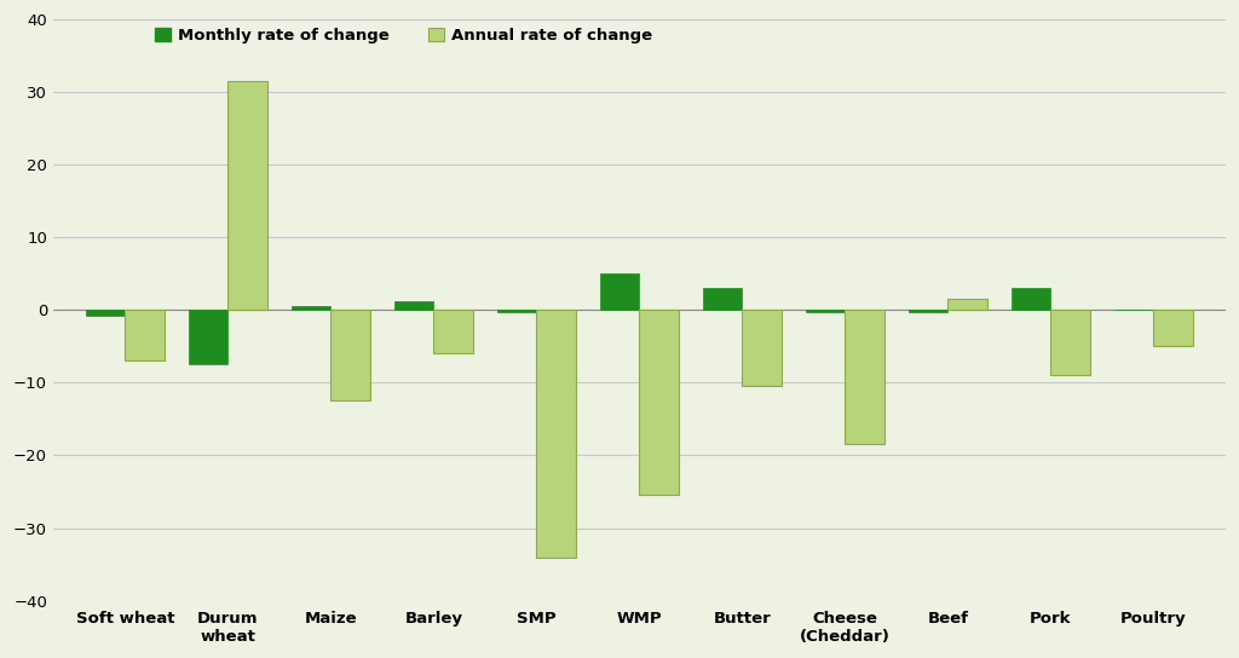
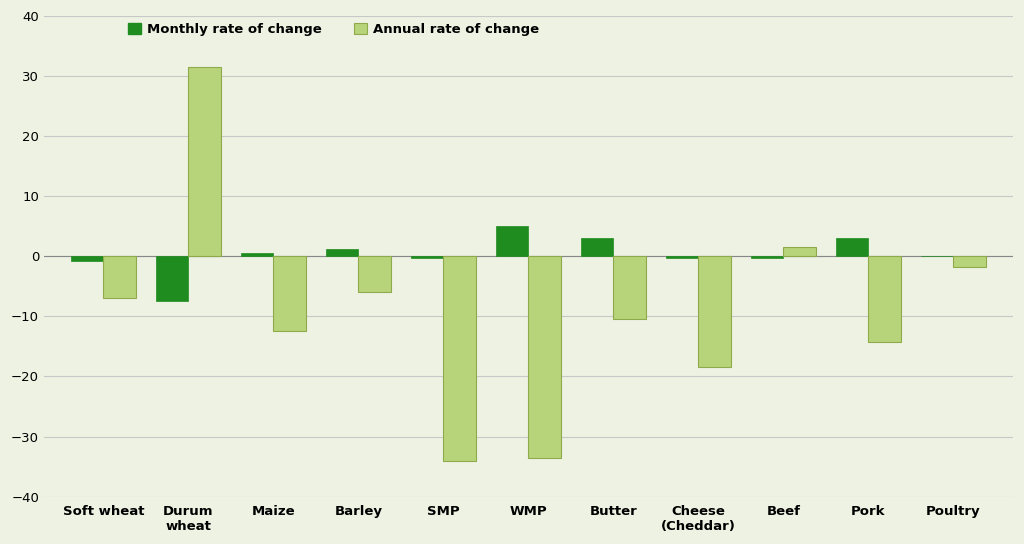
Annual rate of change/WMP: -25.5 -> -33.6
Annual rate of change/Pork: -9.0 -> -14.2
Annual rate of change/Poultry: -5.0 -> -1.8
